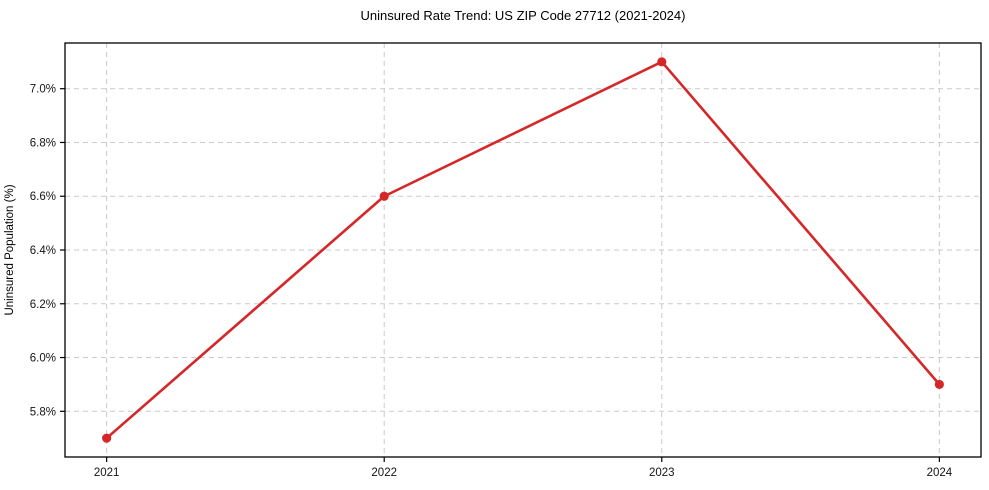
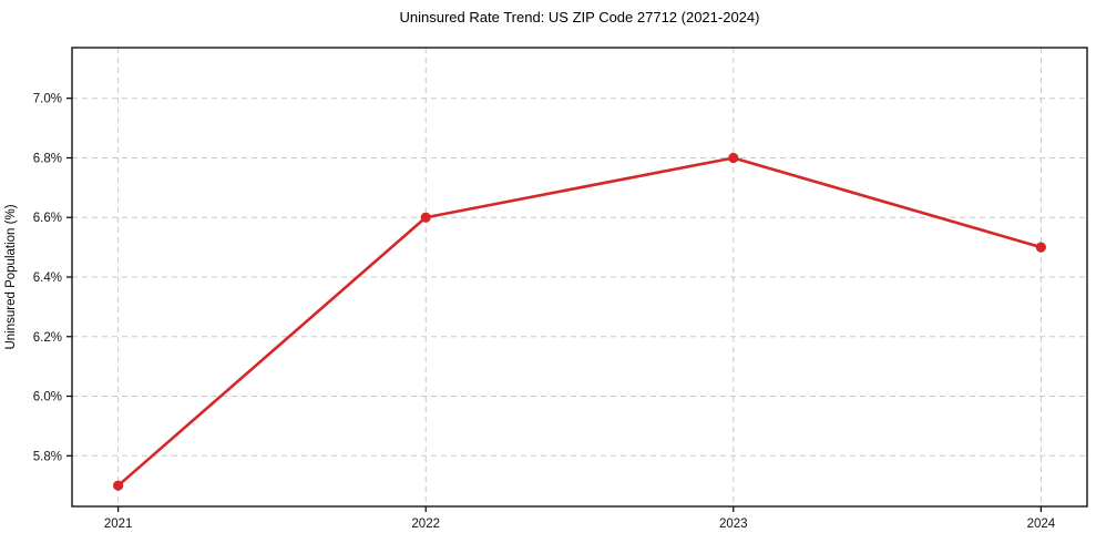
2023: 7.1% -> 6.8%
2024: 5.9% -> 6.5%
